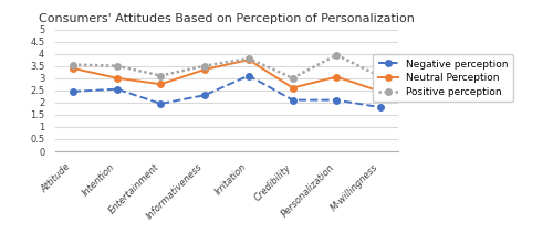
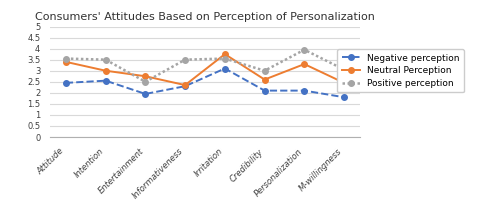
Positive perception/Entertainment: 3.10 -> 2.50
Neutral Perception/Informativeness: 3.35 -> 2.35
Positive perception/Irritation: 3.80 -> 3.55
Neutral Perception/Personalization: 3.05 -> 3.30
